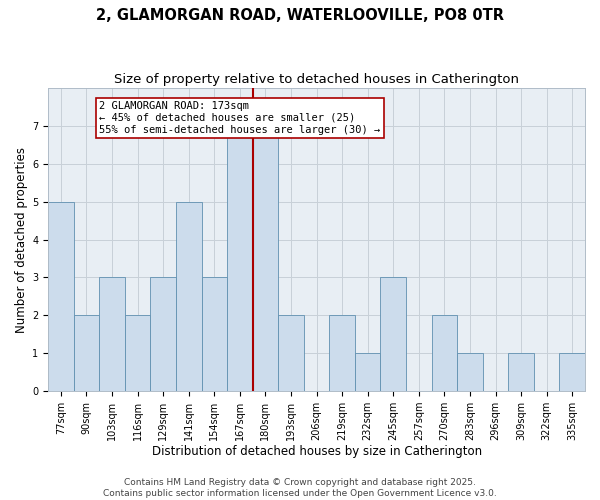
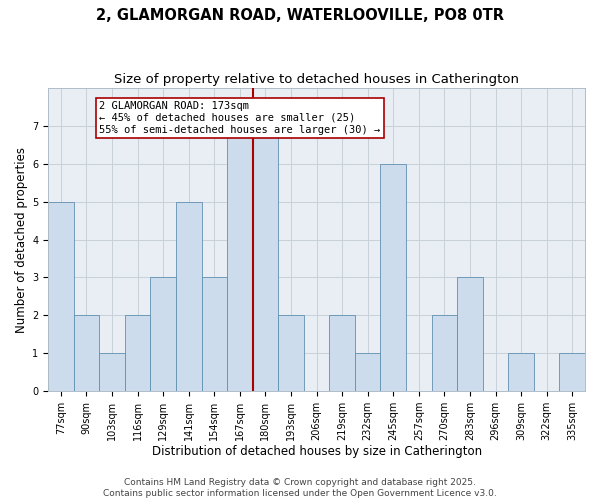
103sqm: 3 -> 1
245sqm: 3 -> 6
283sqm: 1 -> 3
